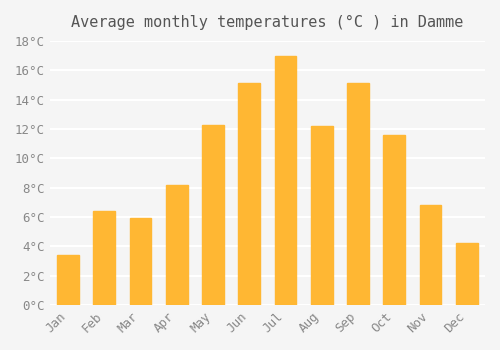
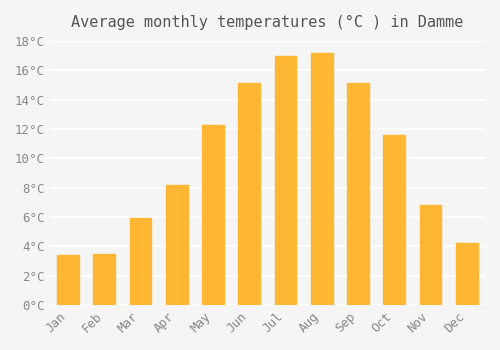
Feb: 6.4°C -> 3.5°C
Aug: 12.2°C -> 17.2°C
